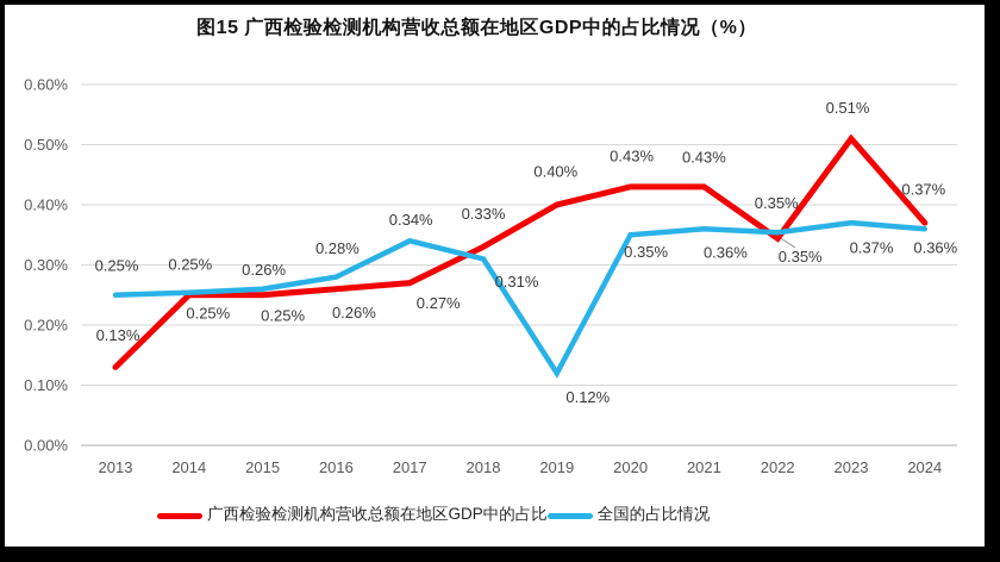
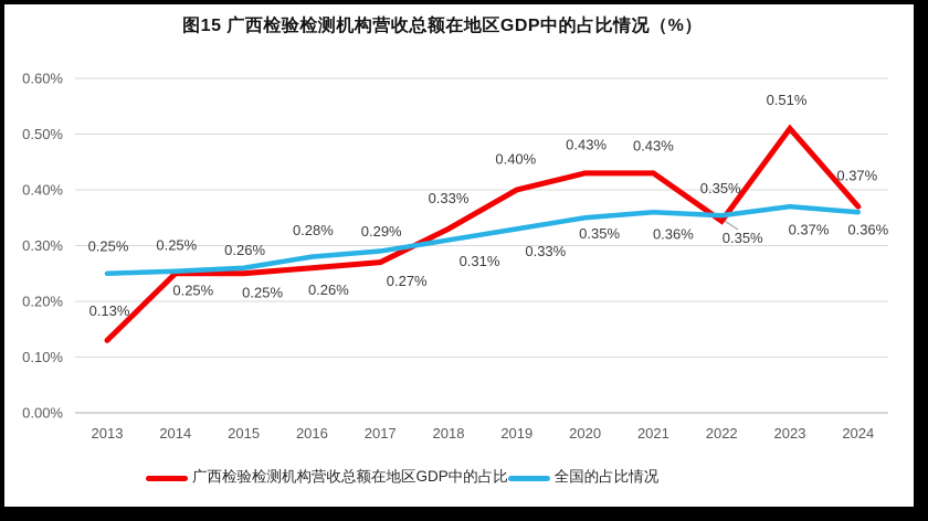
全国的占比情况/2017: 0.34% -> 0.29%
全国的占比情况/2019: 0.12% -> 0.33%
